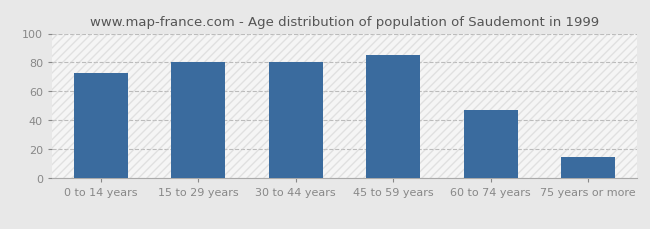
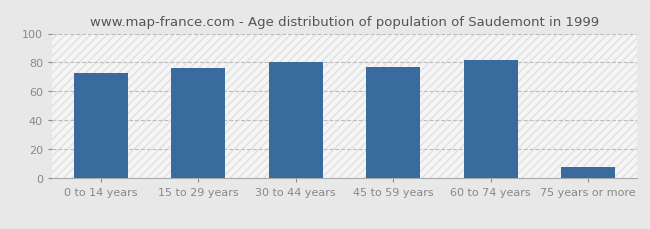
15 to 29 years: 80 -> 76
45 to 59 years: 85 -> 77
60 to 74 years: 47 -> 82
75 years or more: 15 -> 8
